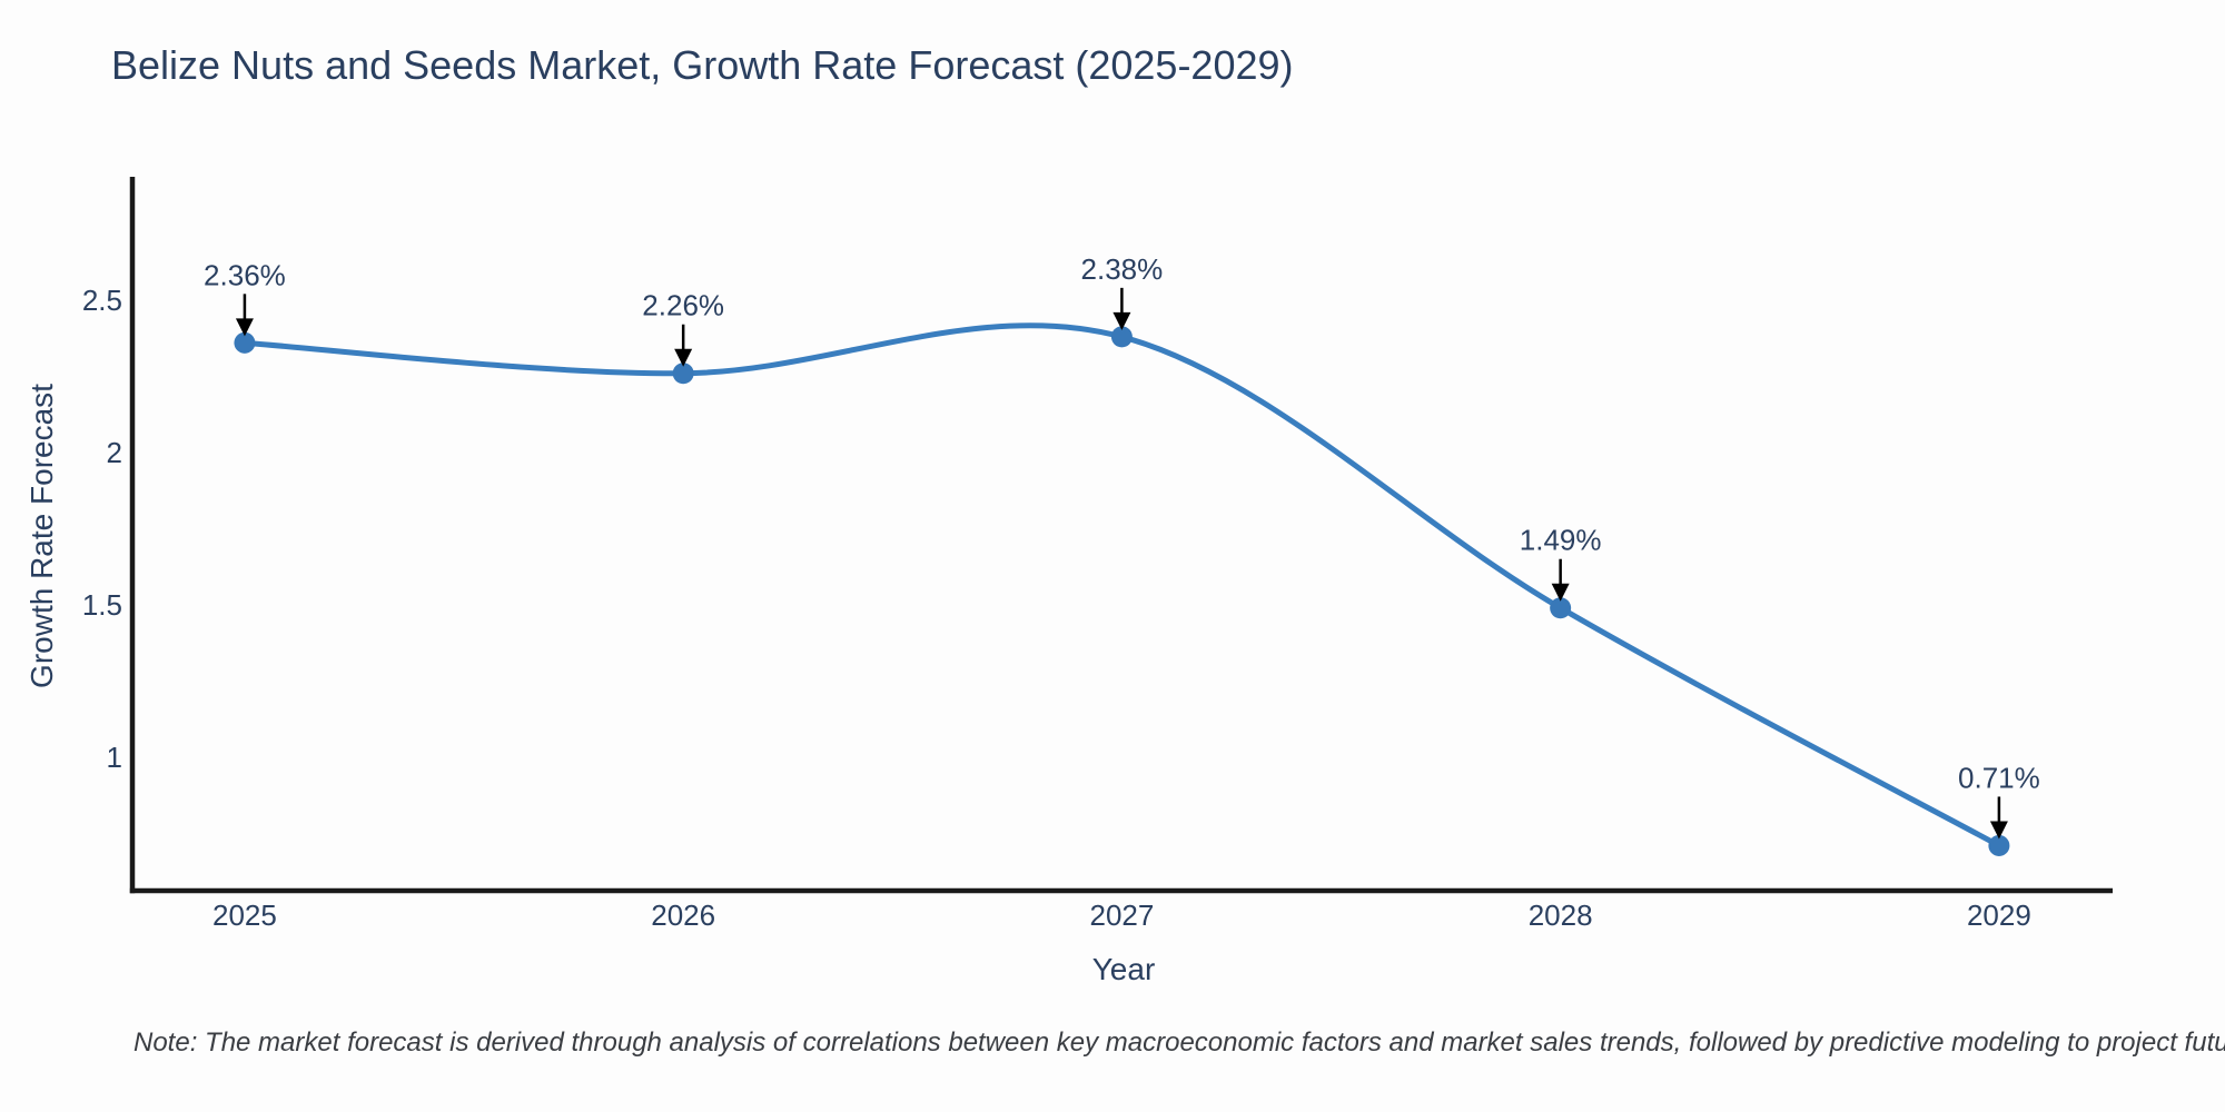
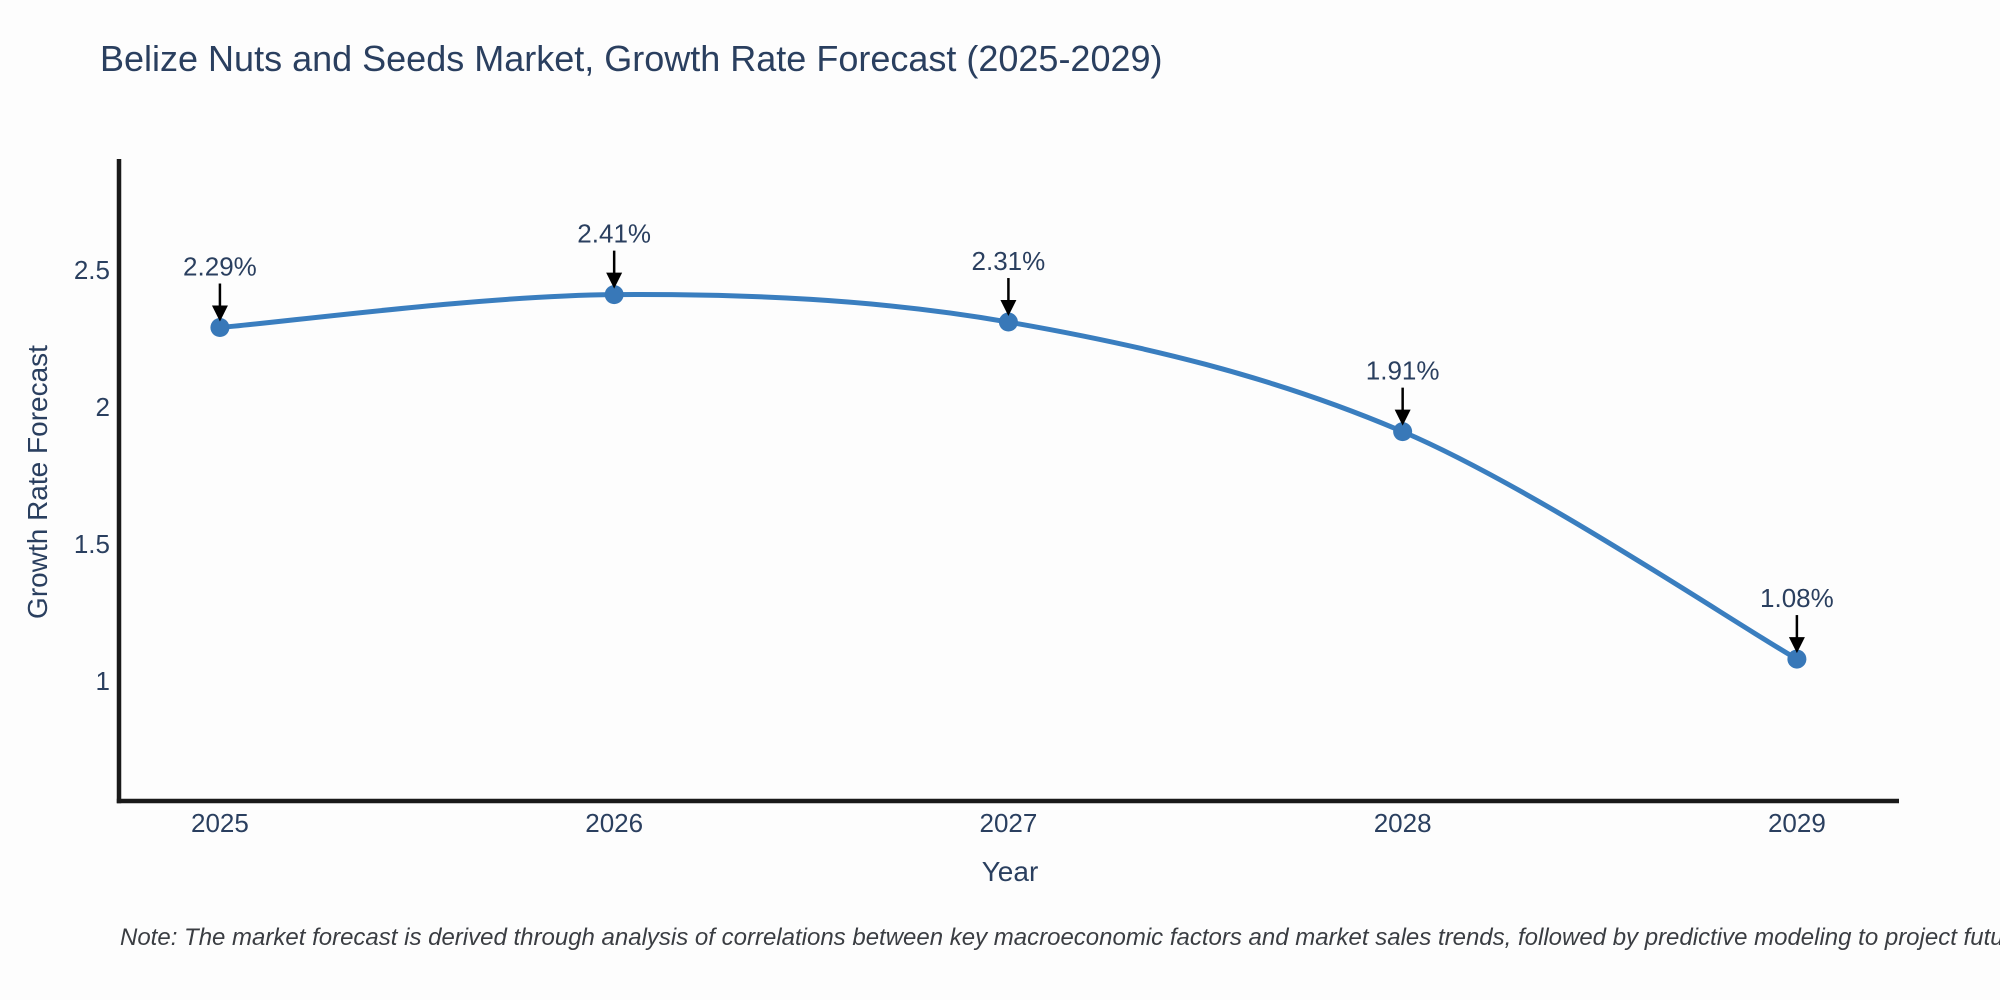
2025: 2.36% -> 2.29%
2026: 2.26% -> 2.41%
2027: 2.38% -> 2.31%
2028: 1.49% -> 1.91%
2029: 0.71% -> 1.08%
